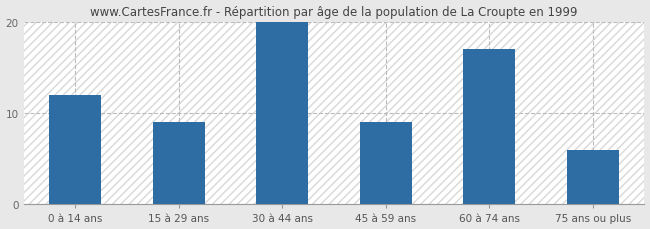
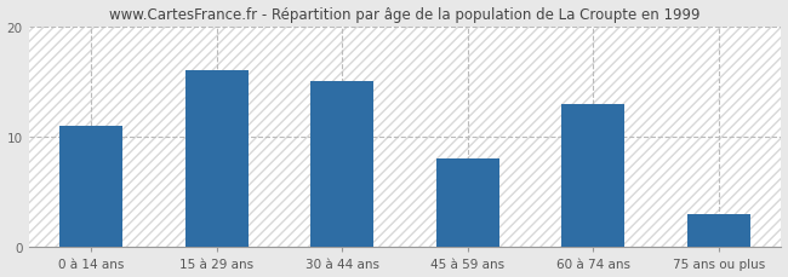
0 à 14 ans: 12 -> 11
15 à 29 ans: 9 -> 16
30 à 44 ans: 20 -> 15
45 à 59 ans: 9 -> 8
60 à 74 ans: 17 -> 13
75 ans ou plus: 6 -> 3
